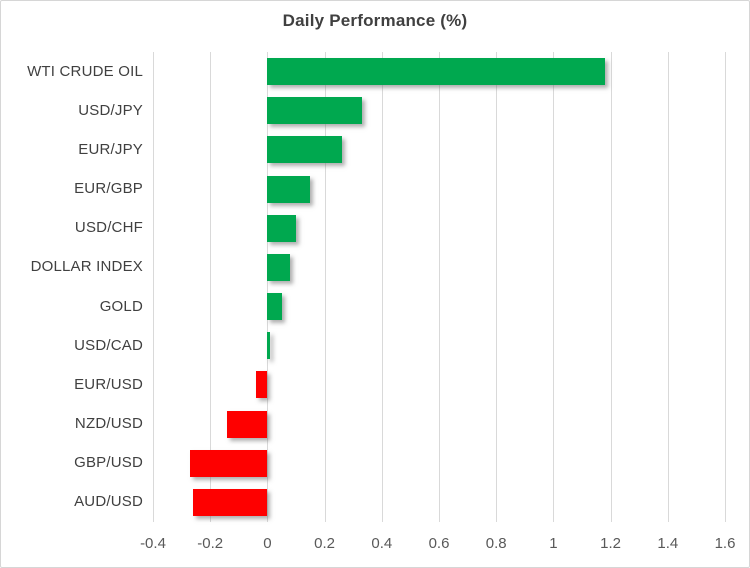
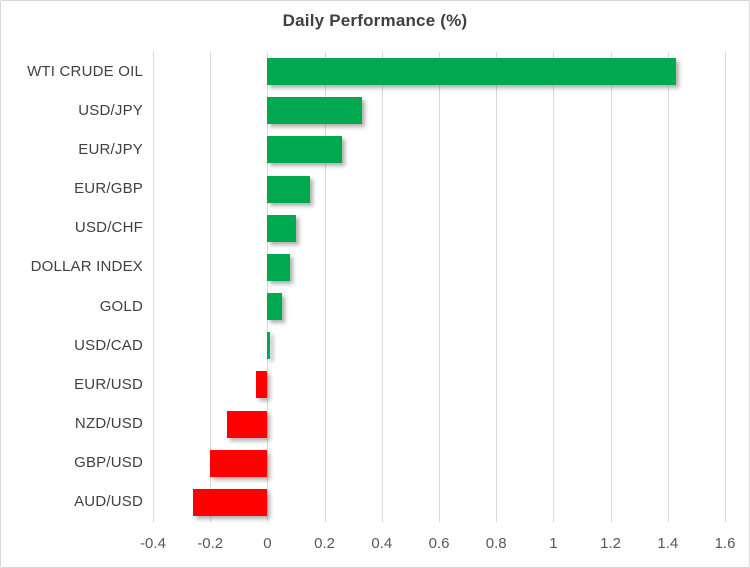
WTI CRUDE OIL: 1.18 -> 1.43
GBP/USD: -0.27 -> -0.20
